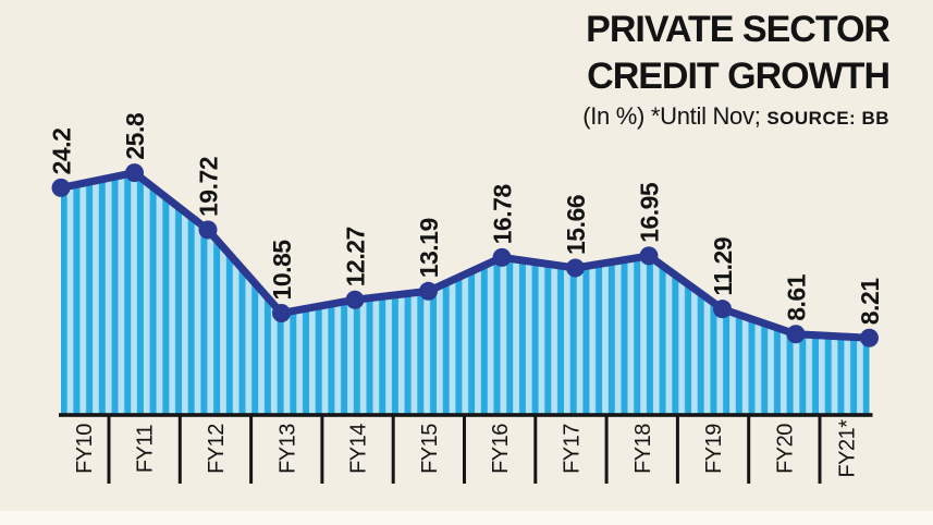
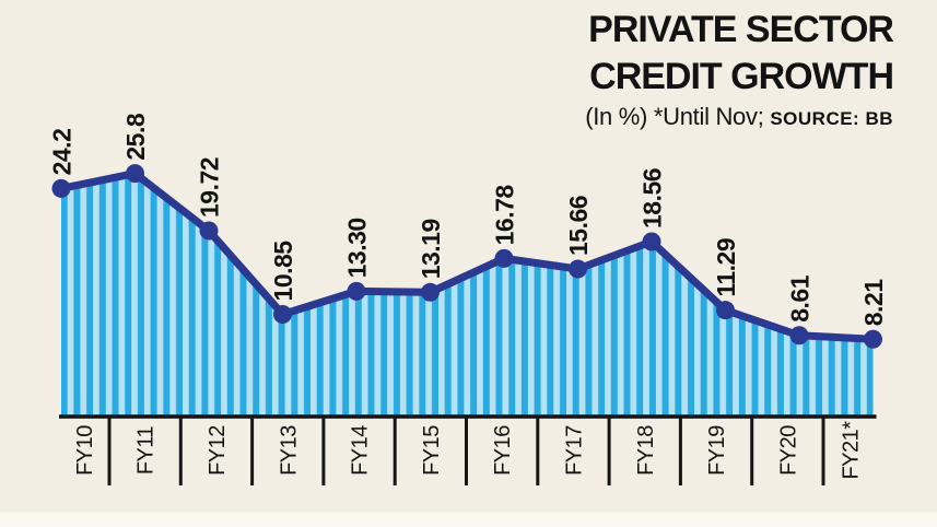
FY14: 12.27 -> 13.30
FY18: 16.95 -> 18.56
